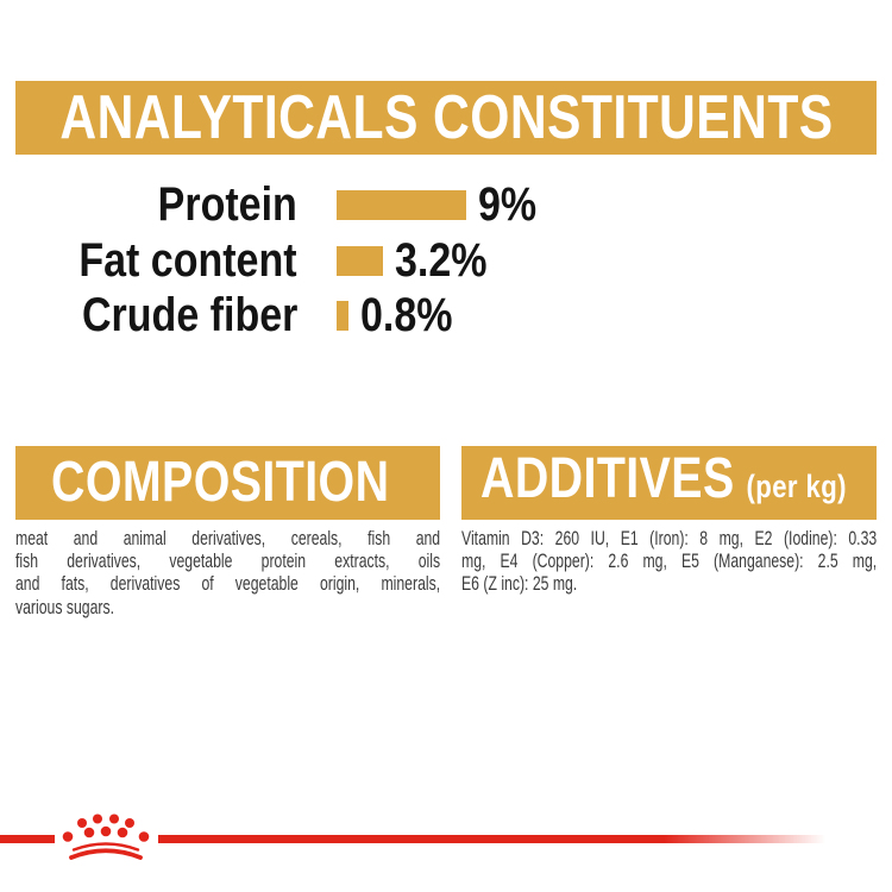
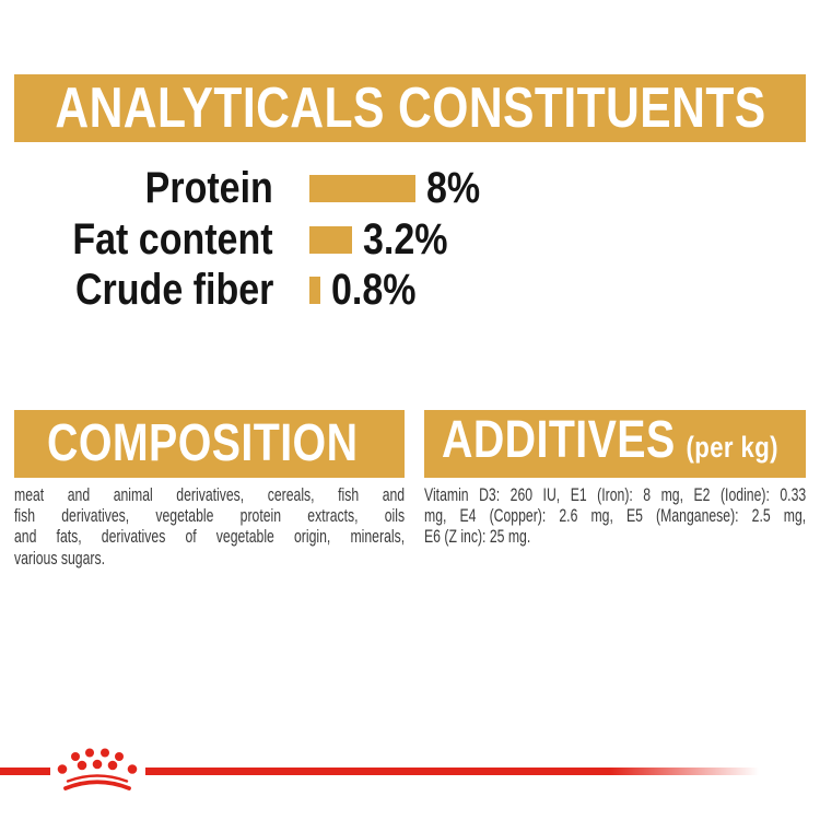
Protein: 9% -> 8%
